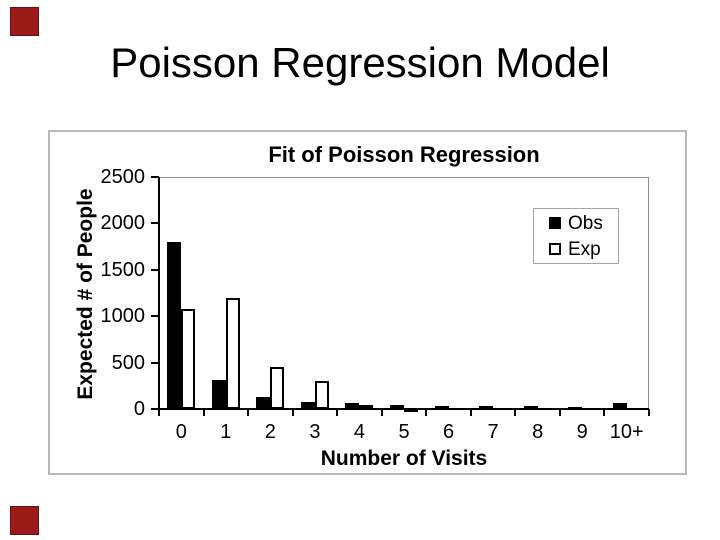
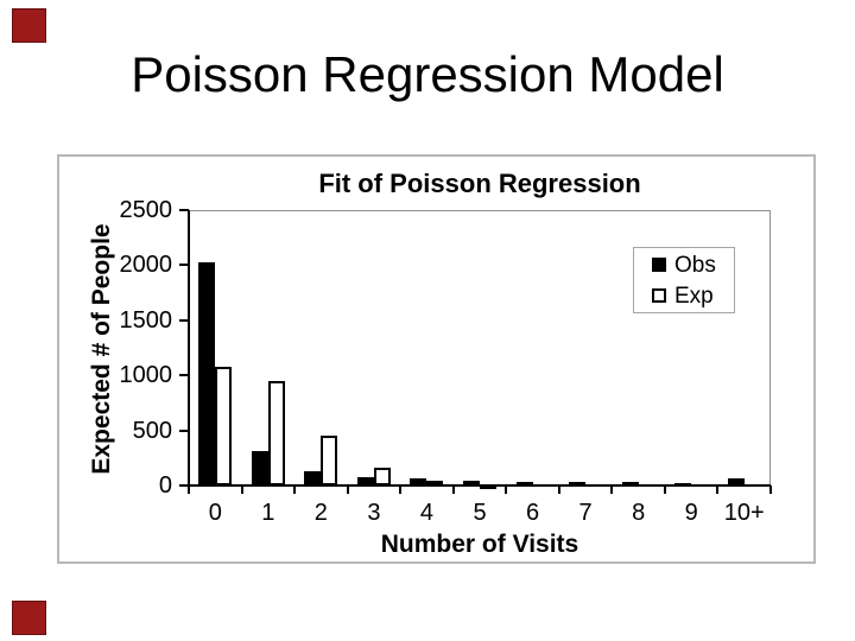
Obs/0: 1800 -> 2000
Exp/1: 1200 -> 1000
Exp/3: 300 -> 200
